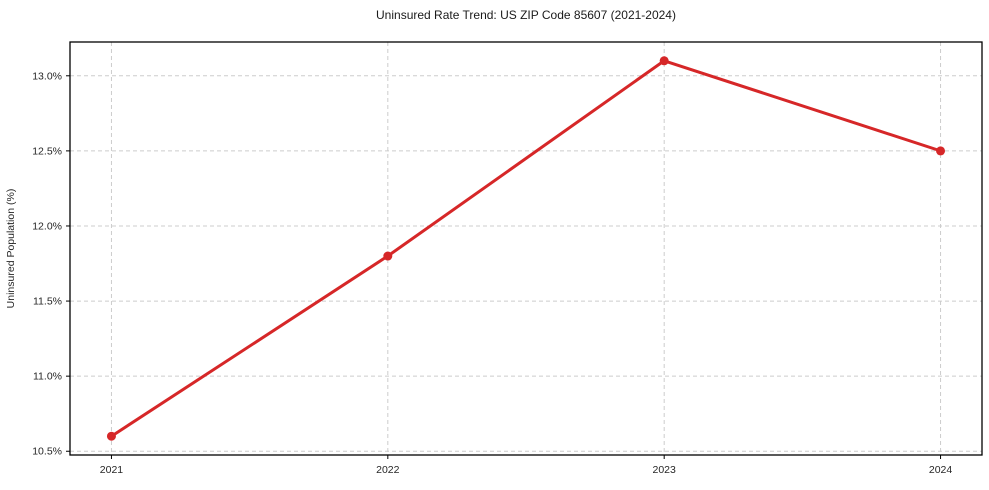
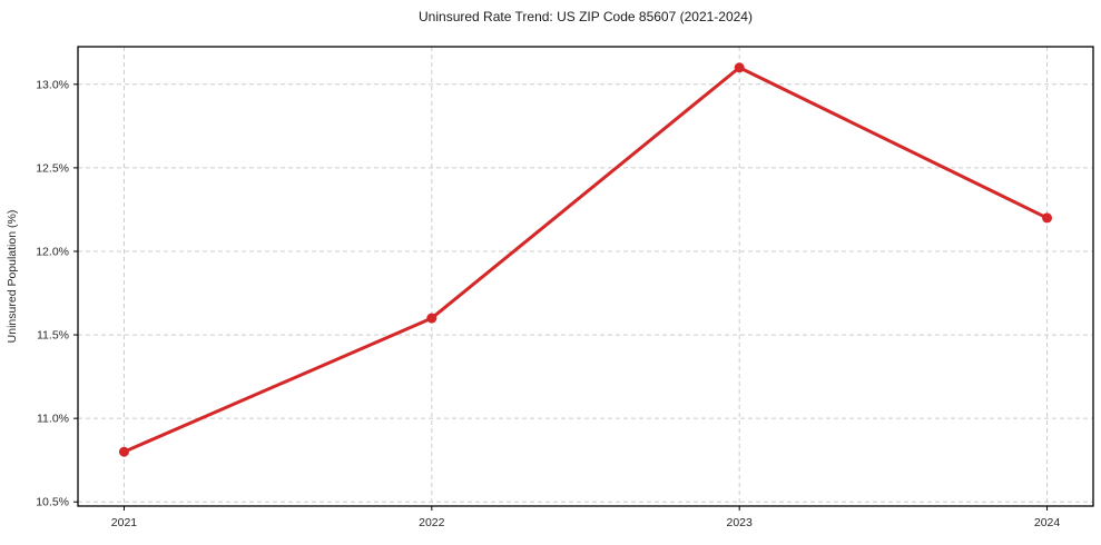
2021: 10.6% -> 10.8%
2022: 11.8% -> 11.6%
2024: 12.5% -> 12.2%
